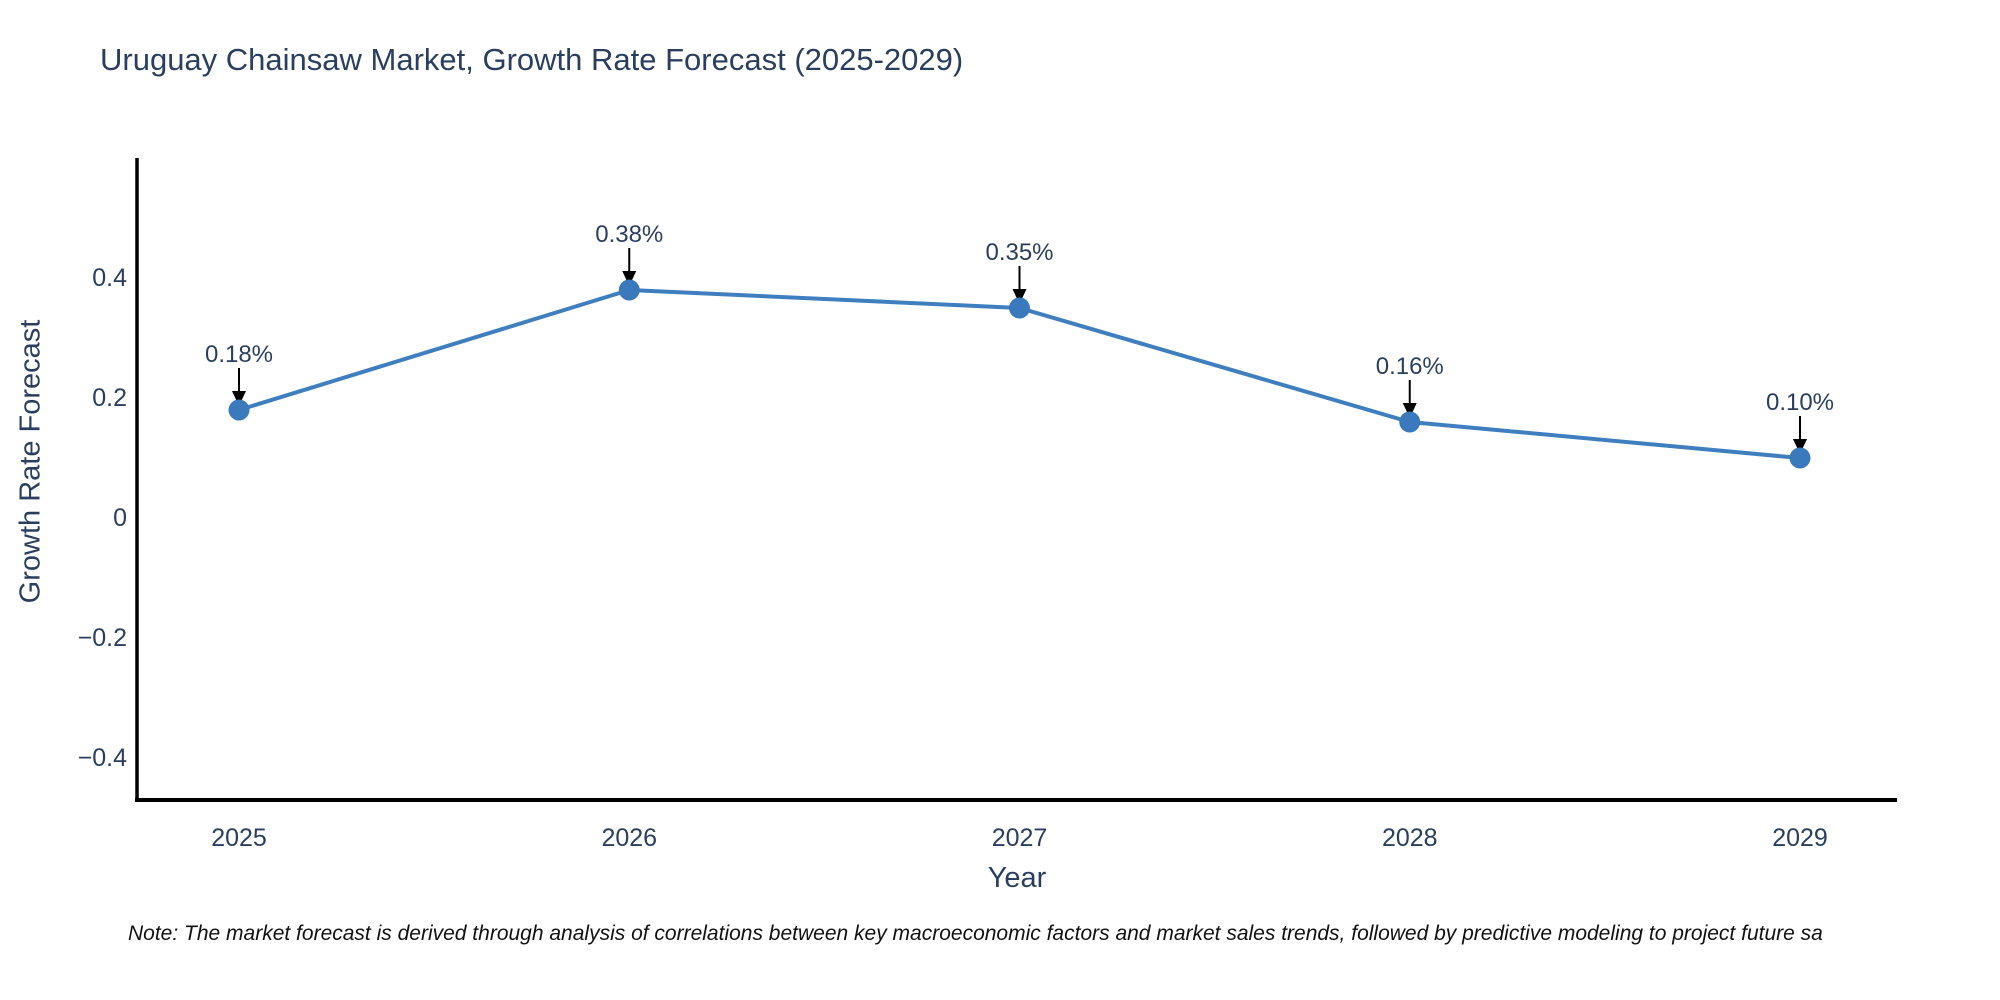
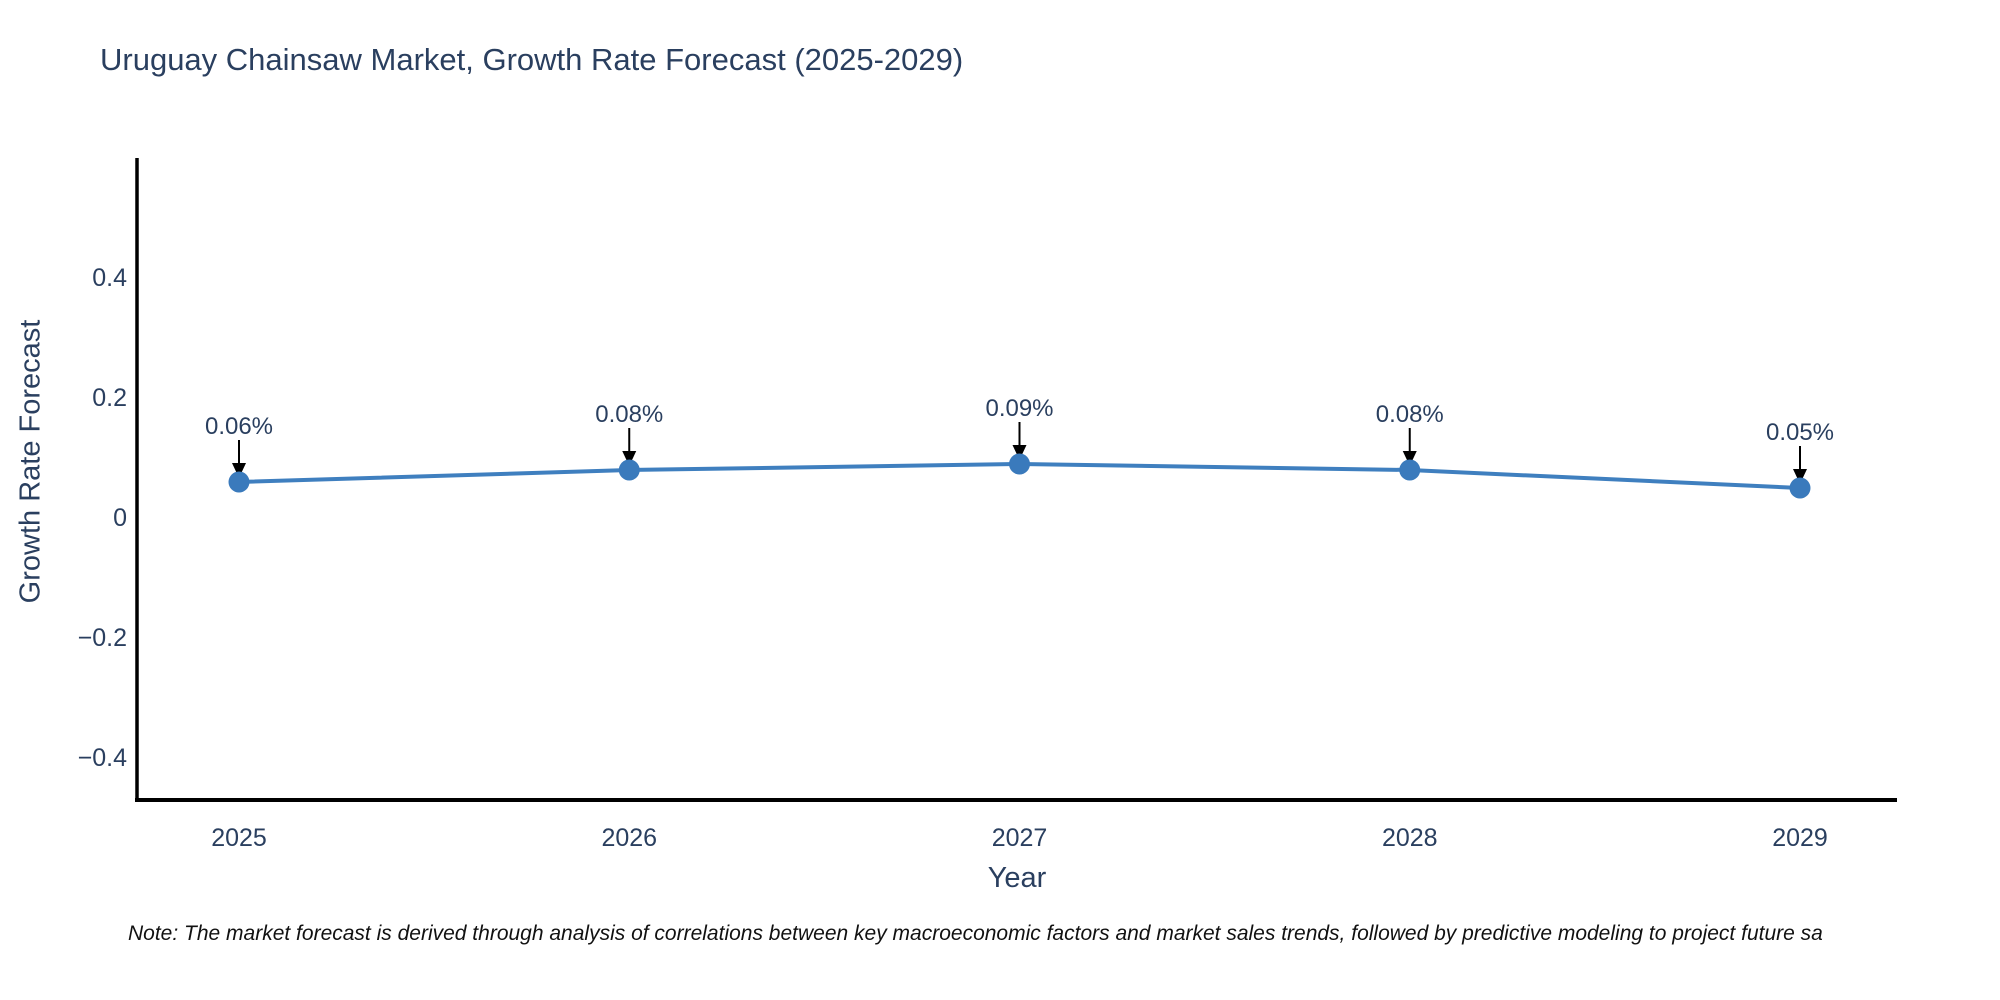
2025: 0.18% -> 0.06%
2026: 0.38% -> 0.08%
2027: 0.35% -> 0.09%
2028: 0.16% -> 0.08%
2029: 0.10% -> 0.05%
